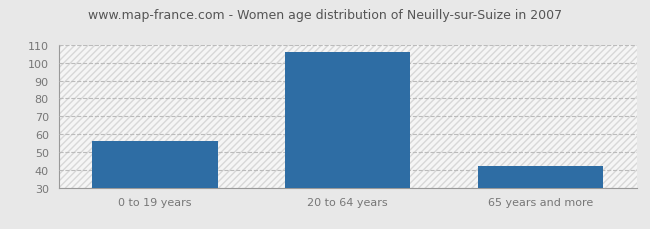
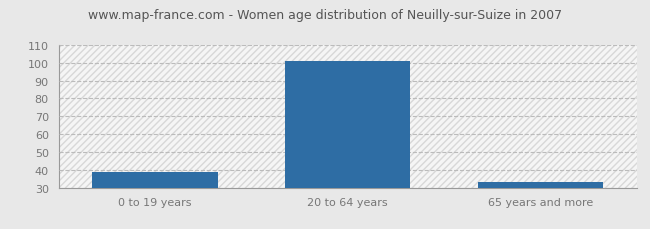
0 to 19 years: 56 -> 39
20 to 64 years: 106 -> 101
65 years and more: 42 -> 33
